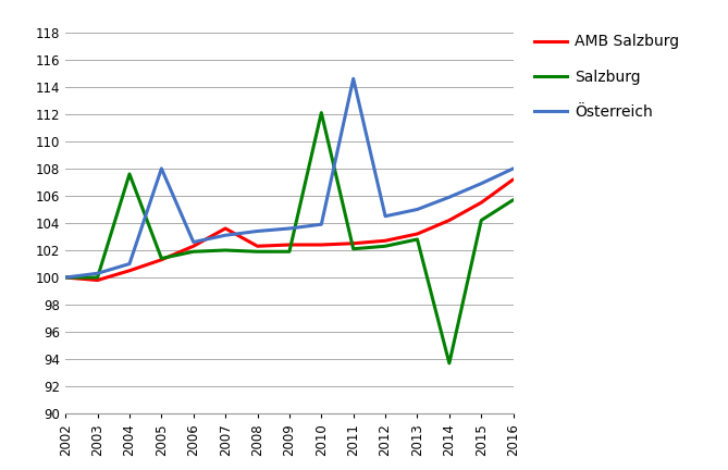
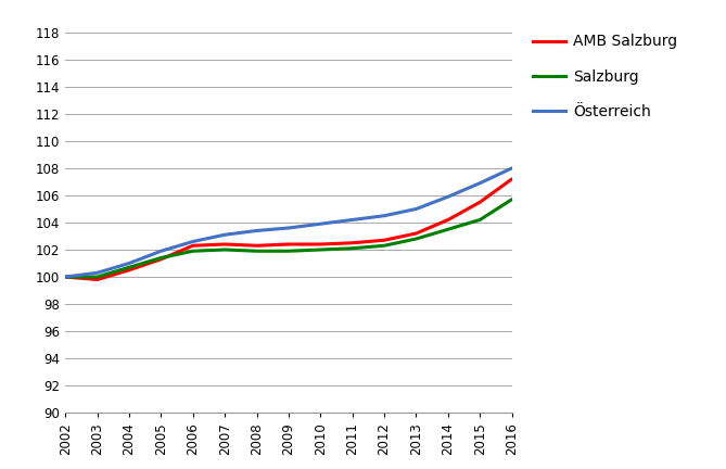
Salzburg/2004: 107.6 -> 100.7
Österreich/2005: 108.0 -> 101.9
AMB Salzburg/2007: 103.6 -> 102.4
Salzburg/2010: 112.1 -> 102.0
Österreich/2011: 114.6 -> 104.2
Salzburg/2014: 93.7 -> 103.5
